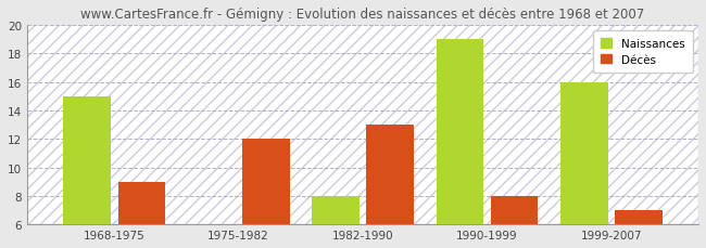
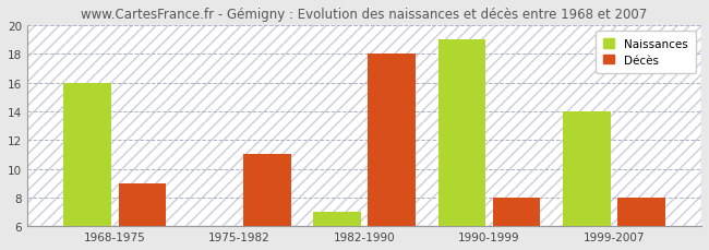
Naissances/1968-1975: 15 -> 16
Décès/1975-1982: 12 -> 11
Naissances/1982-1990: 8 -> 7
Décès/1982-1990: 13 -> 18
Naissances/1999-2007: 16 -> 14
Décès/1999-2007: 7 -> 8
